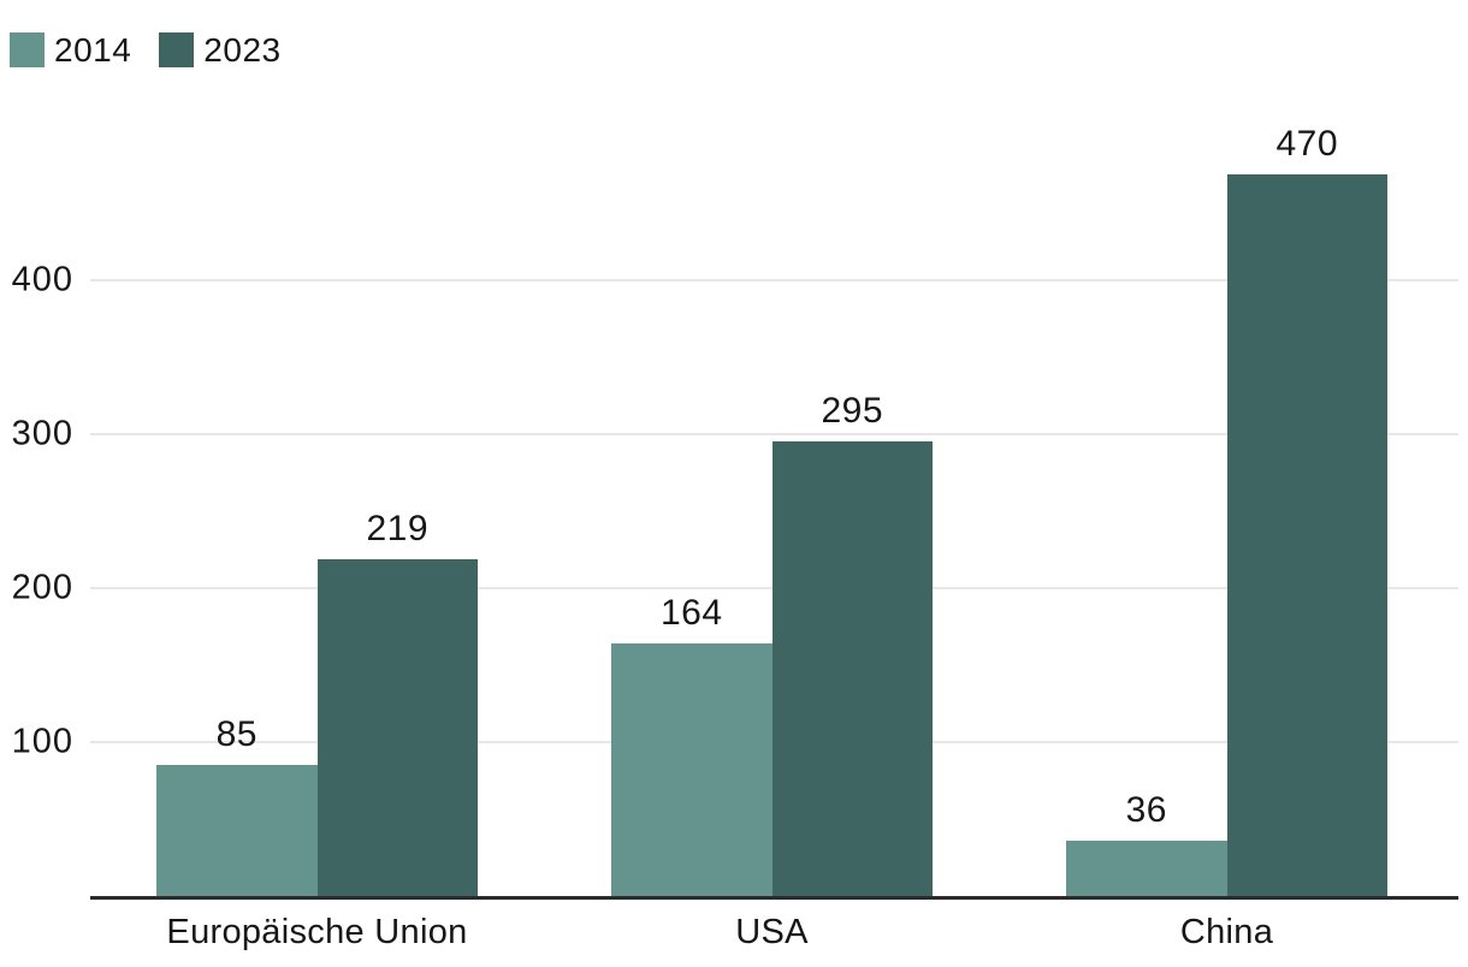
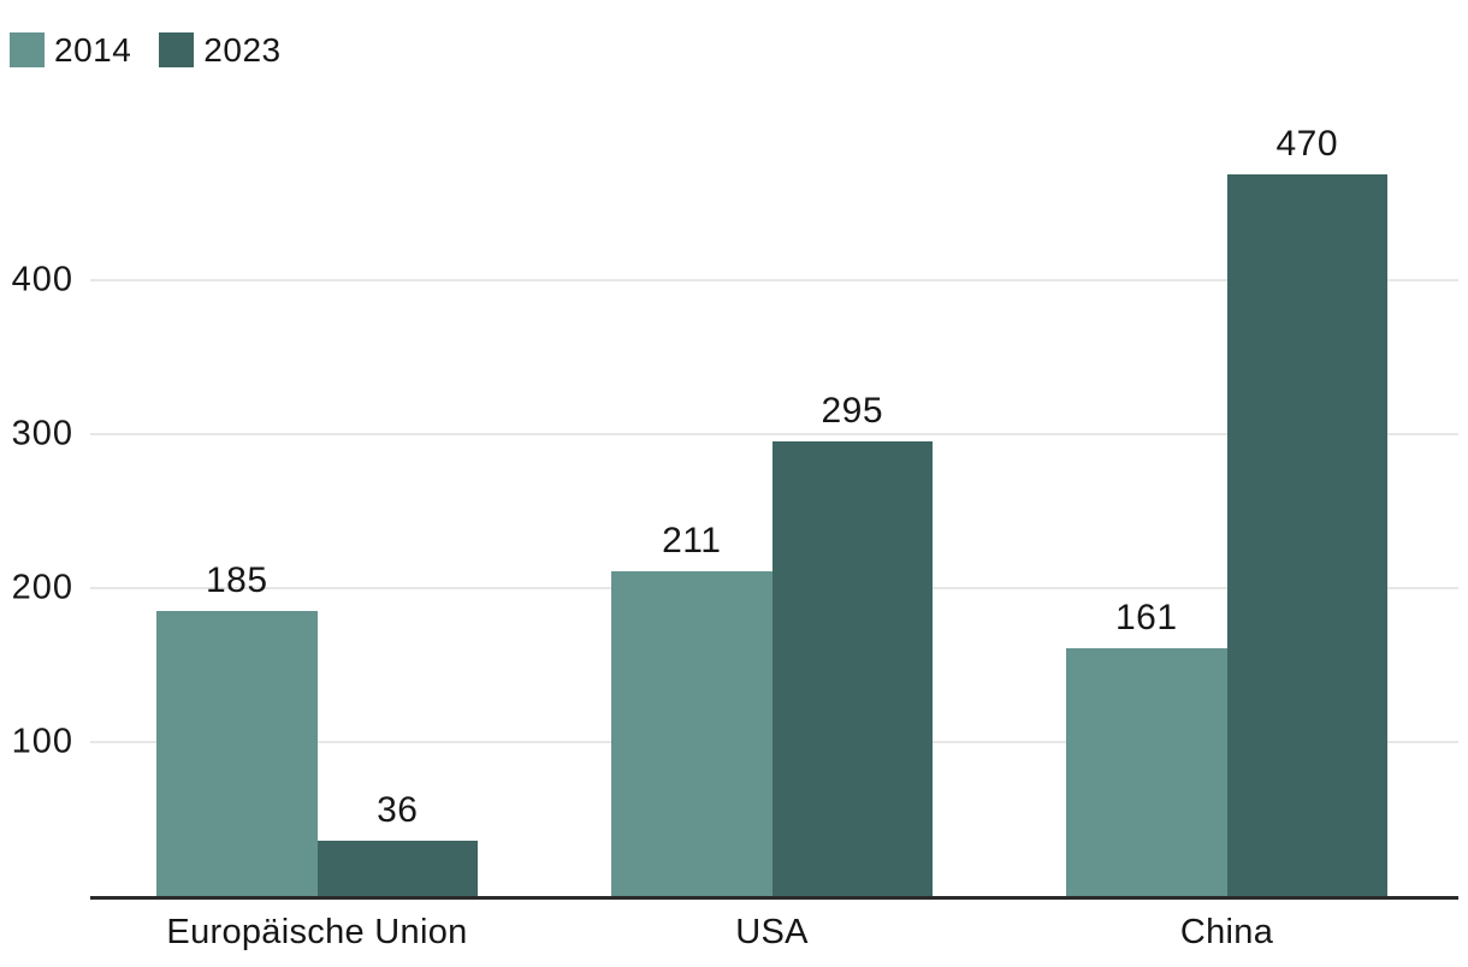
2014/Europäische Union: 85 -> 185
2023/Europäische Union: 219 -> 36
2014/USA: 164 -> 211
2014/China: 36 -> 161
